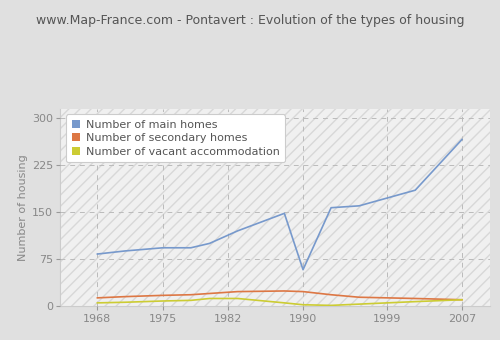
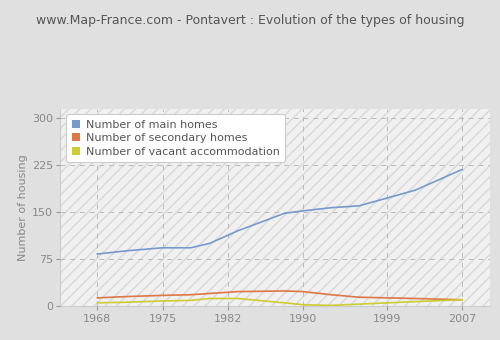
Number of main homes/1990: 58 -> 152
Number of main homes/2007: 266 -> 218
